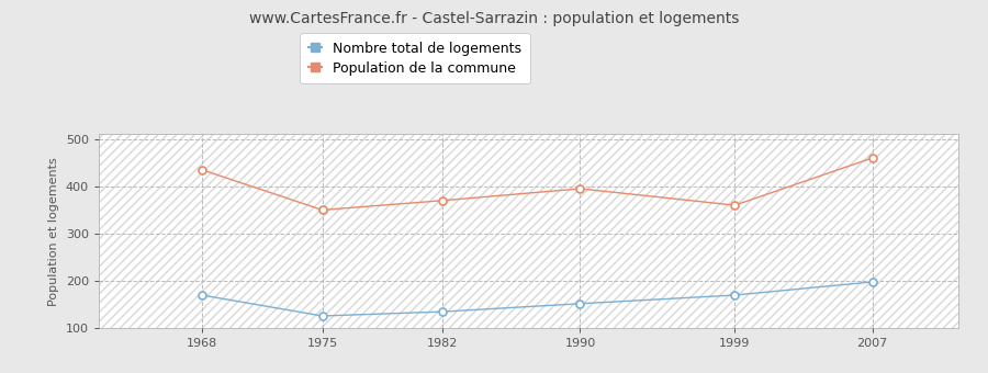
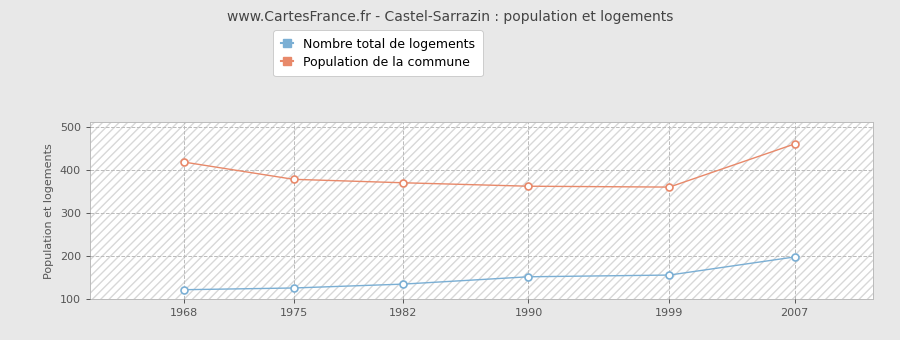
Nombre total de logements/1968: 170 -> 122
Population de la commune/1968: 435 -> 418
Population de la commune/1975: 350 -> 378
Population de la commune/1990: 395 -> 362
Nombre total de logements/1999: 170 -> 156
